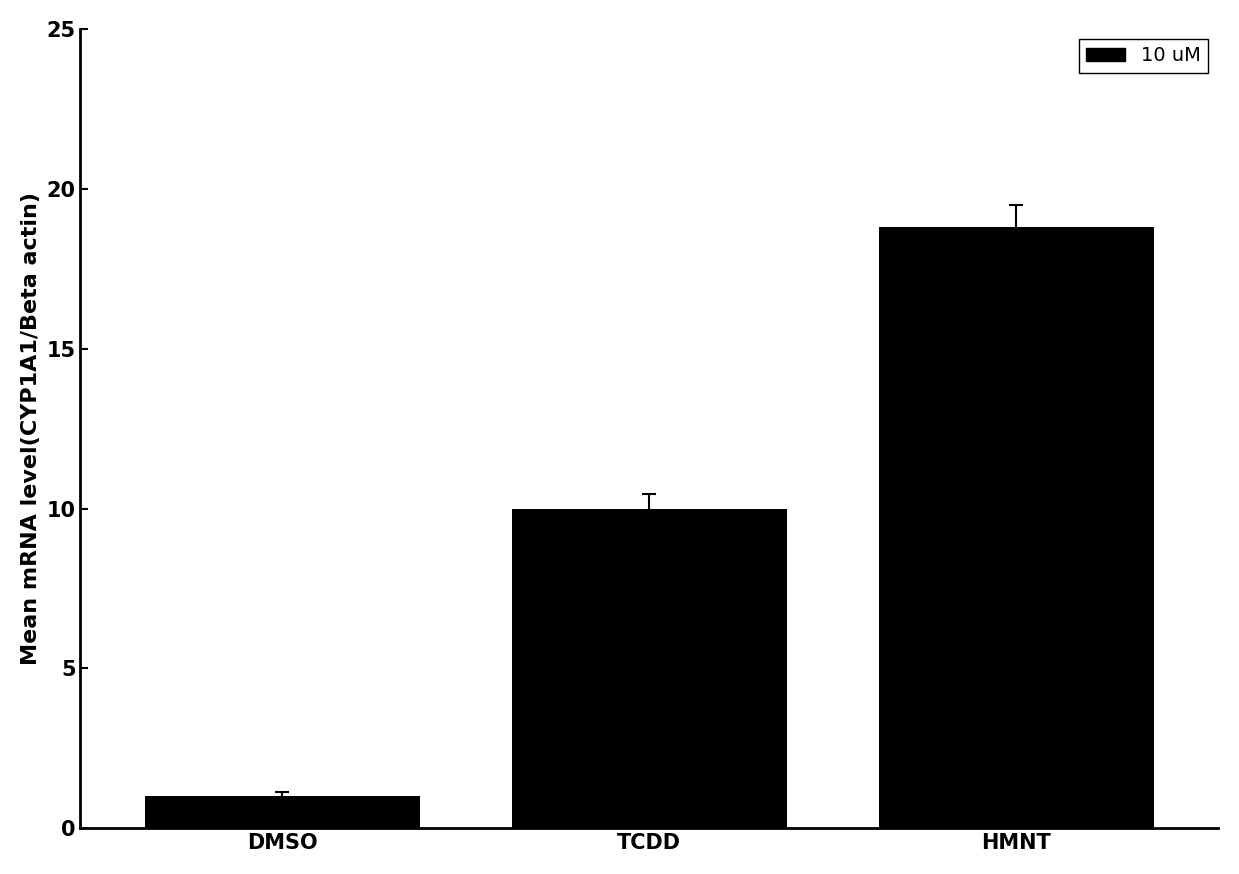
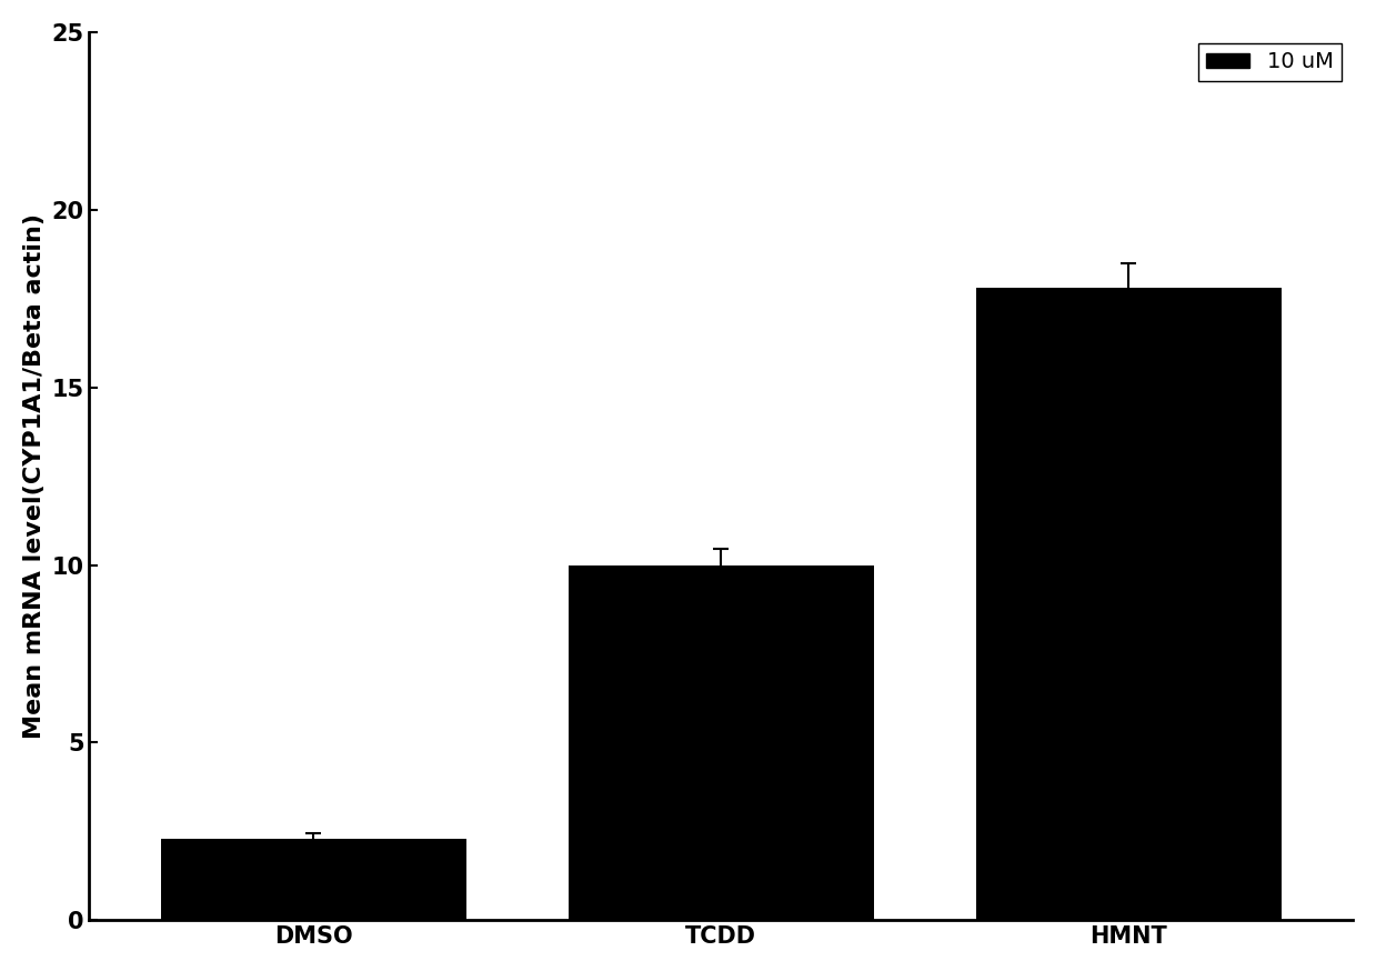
DMSO: 1.0 -> 2.3
HMNT: 18.8 -> 17.8
